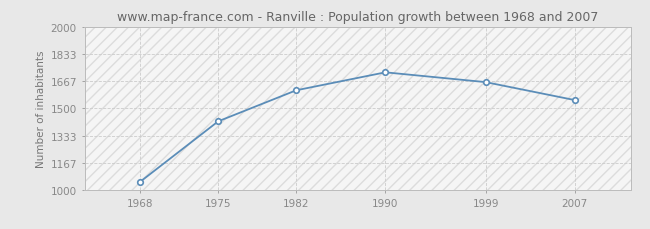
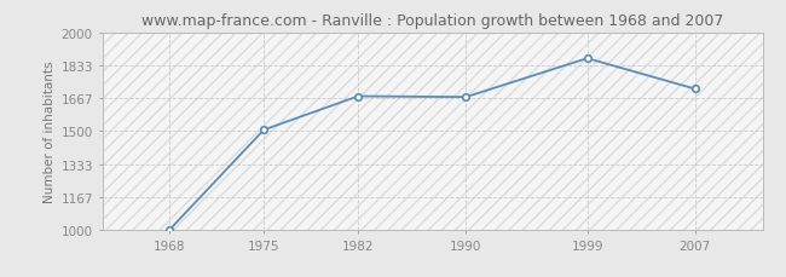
1968: 1050 -> 1000
1975: 1420 -> 1510
1982: 1610 -> 1680
1990: 1720 -> 1670
1999: 1660 -> 1870
2007: 1550 -> 1710
